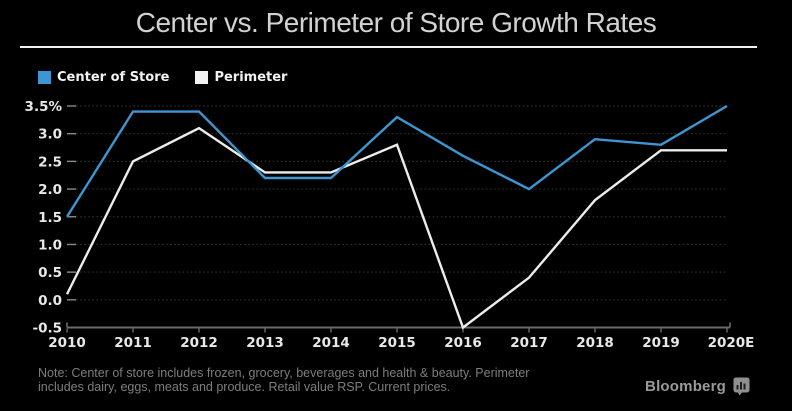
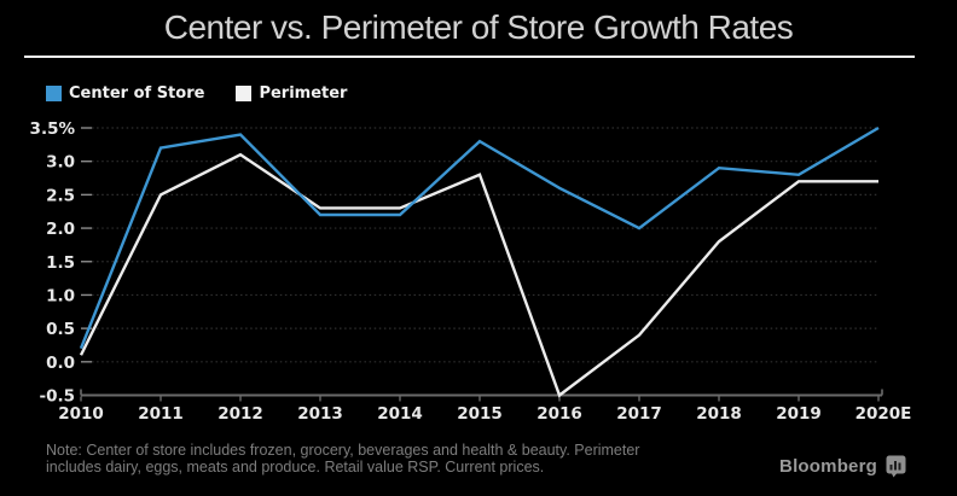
Center of Store/2010: 1.5% -> 0.2%
Center of Store/2011: 3.4% -> 3.2%
